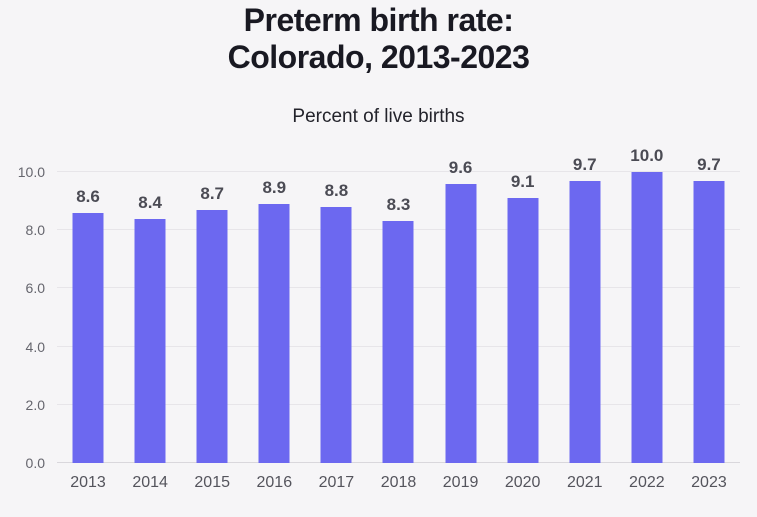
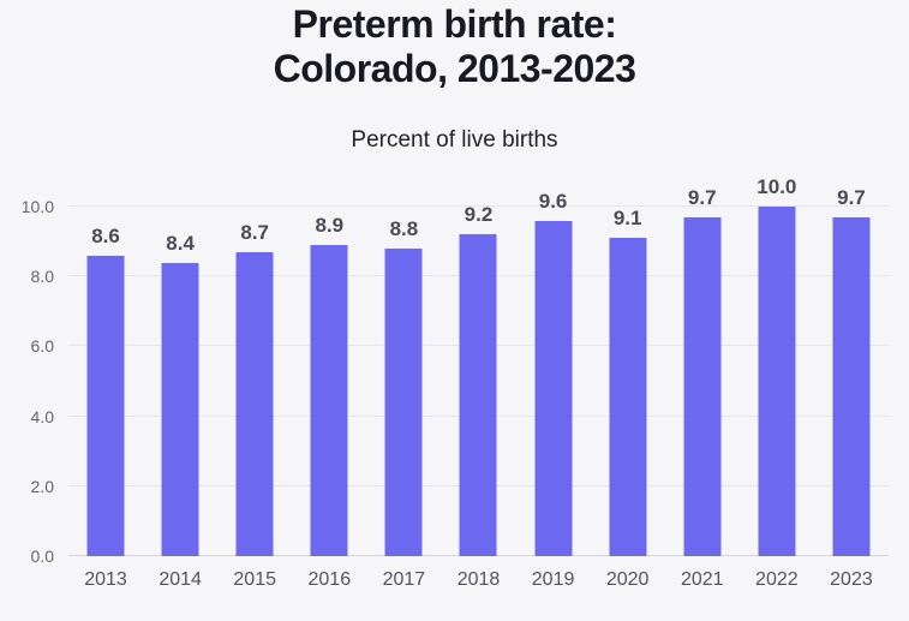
2018: 8.3 -> 9.2
